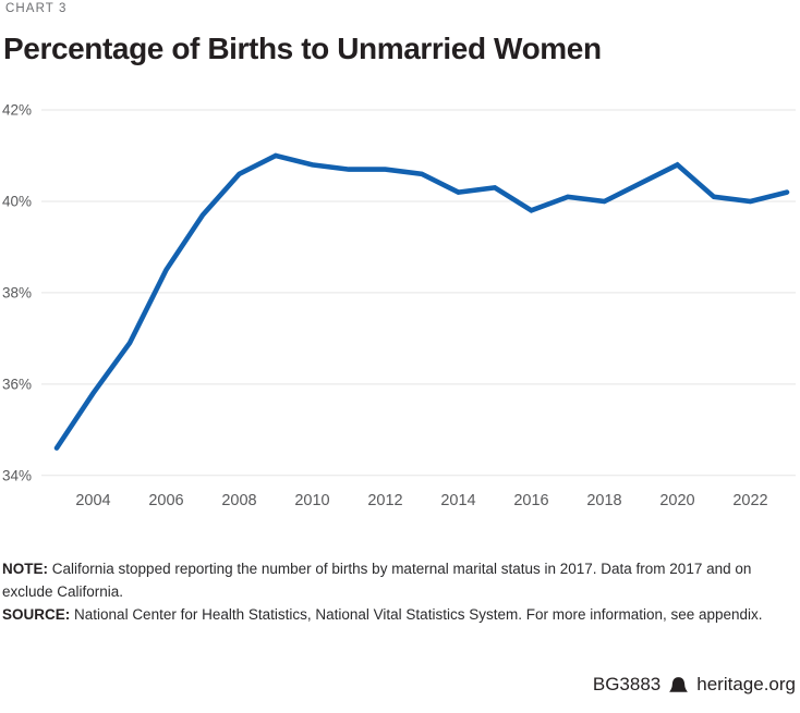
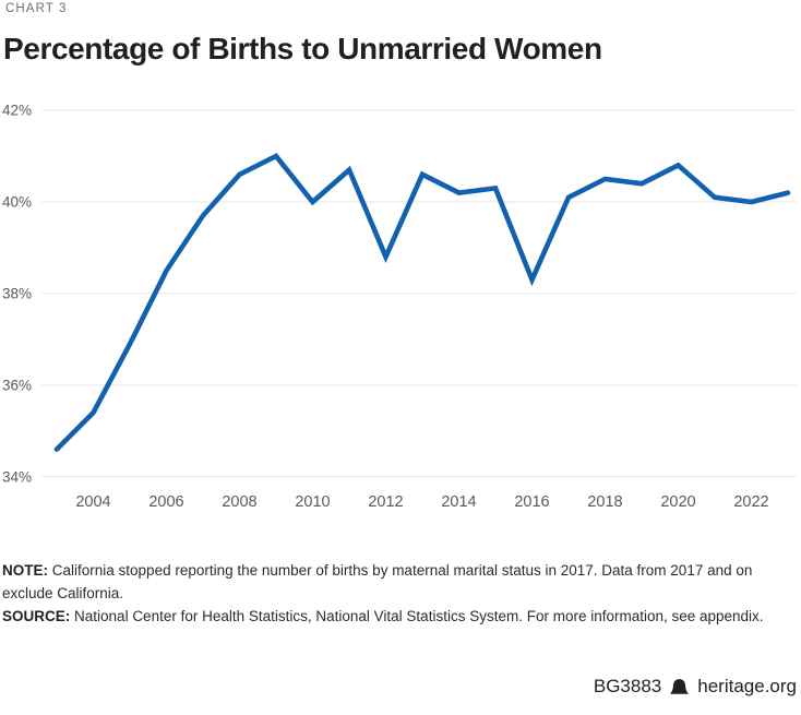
2004: 35.8% -> 35.4%
2010: 40.8% -> 40.0%
2012: 40.7% -> 38.8%
2016: 39.8% -> 38.3%
2018: 40.0% -> 40.5%
